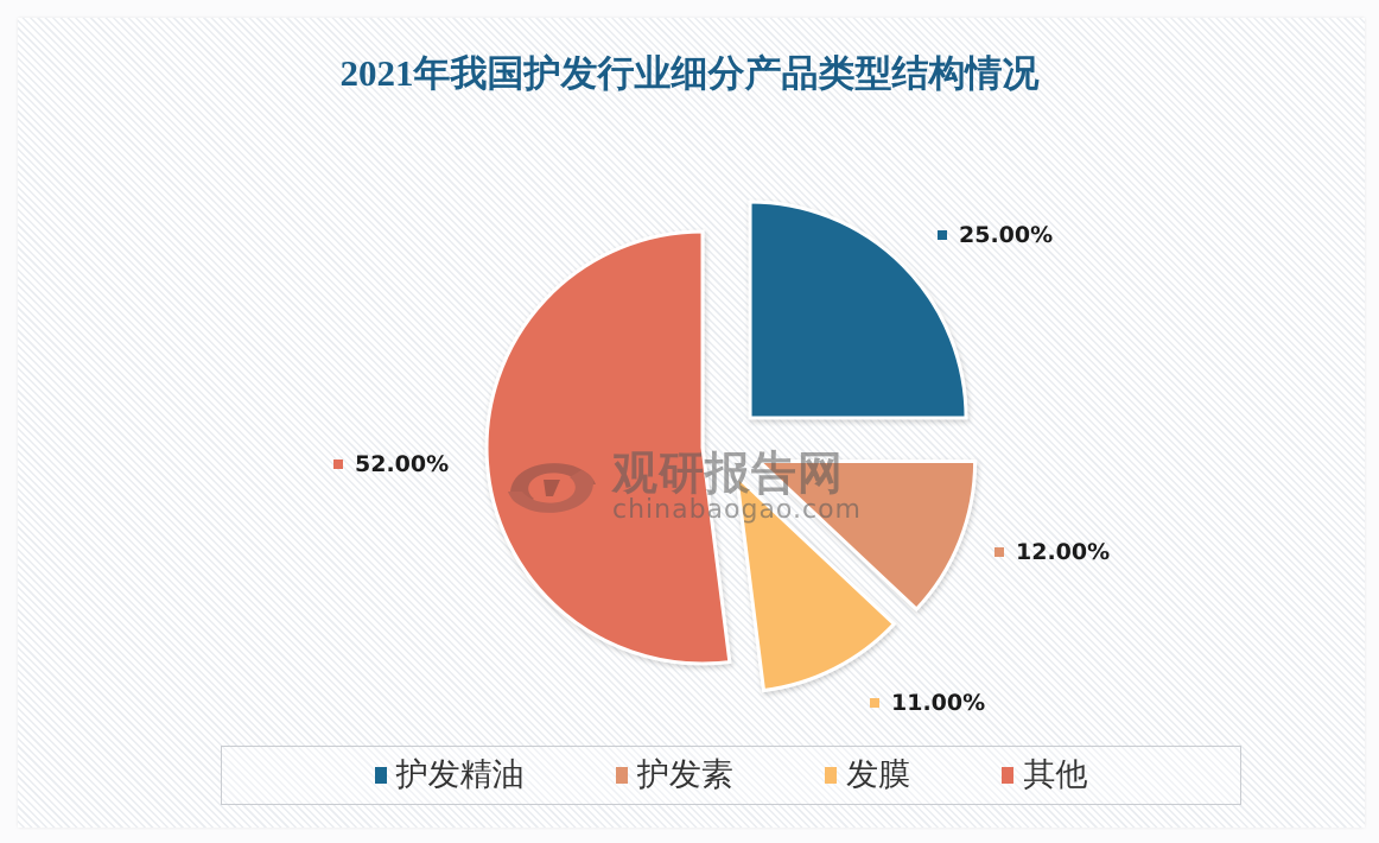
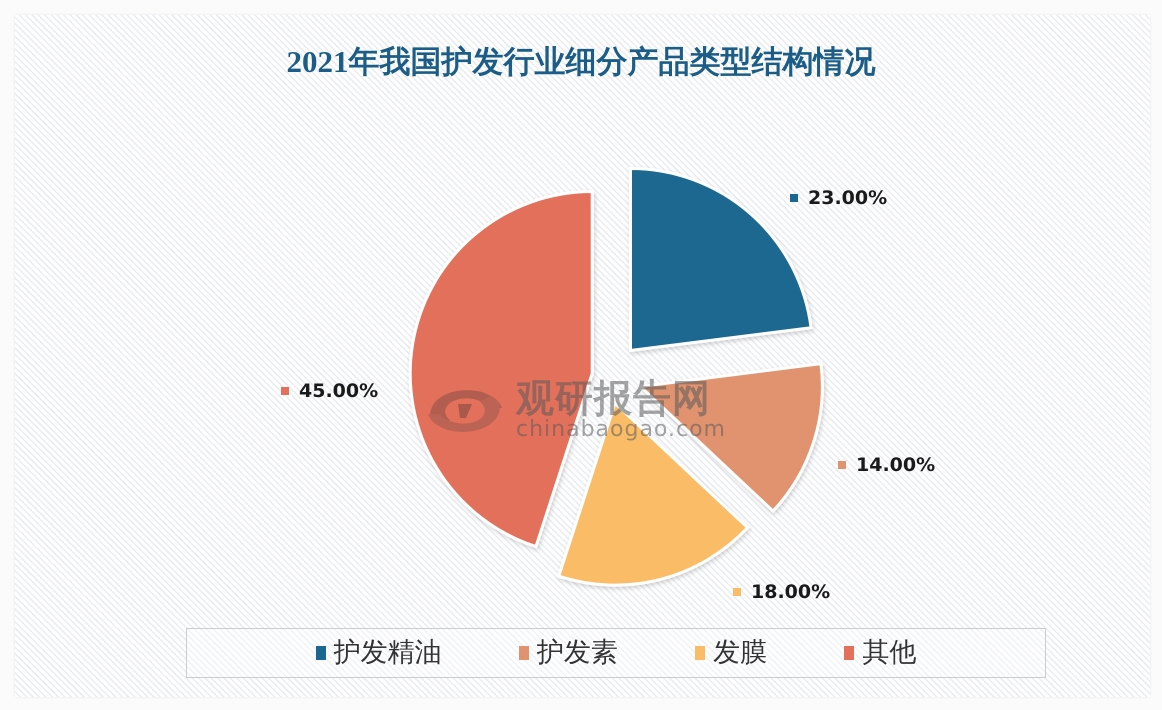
护发精油: 25.00% -> 23.00%
护发素: 12.00% -> 14.00%
发膜: 11.00% -> 18.00%
其他: 52.00% -> 45.00%
